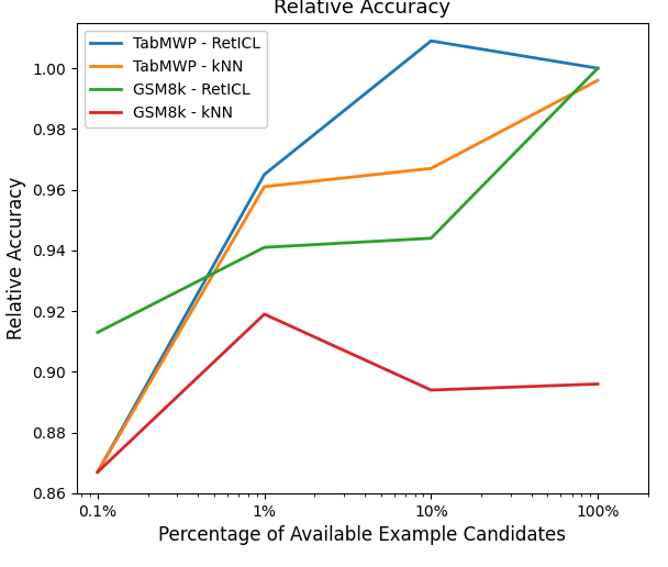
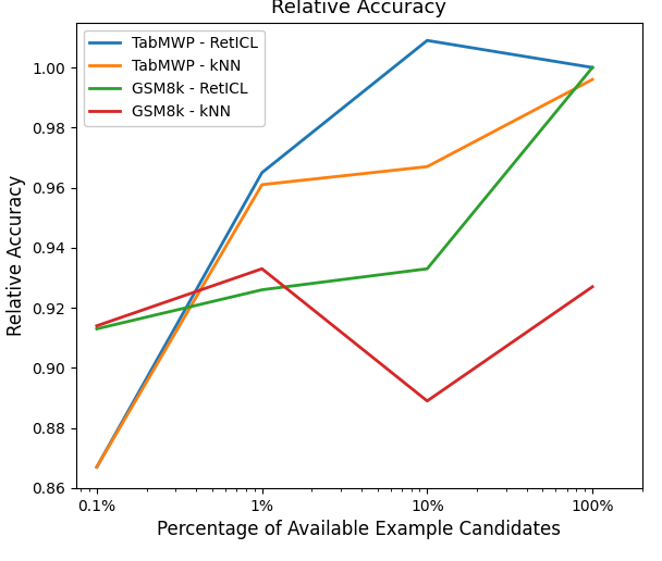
GSM8k - kNN/0.1%: 0.867 -> 0.914
GSM8k - RetICL/1%: 0.941 -> 0.926
GSM8k - kNN/1%: 0.919 -> 0.933
GSM8k - RetICL/10%: 0.944 -> 0.933
GSM8k - kNN/10%: 0.894 -> 0.889
GSM8k - kNN/100%: 0.896 -> 0.927
